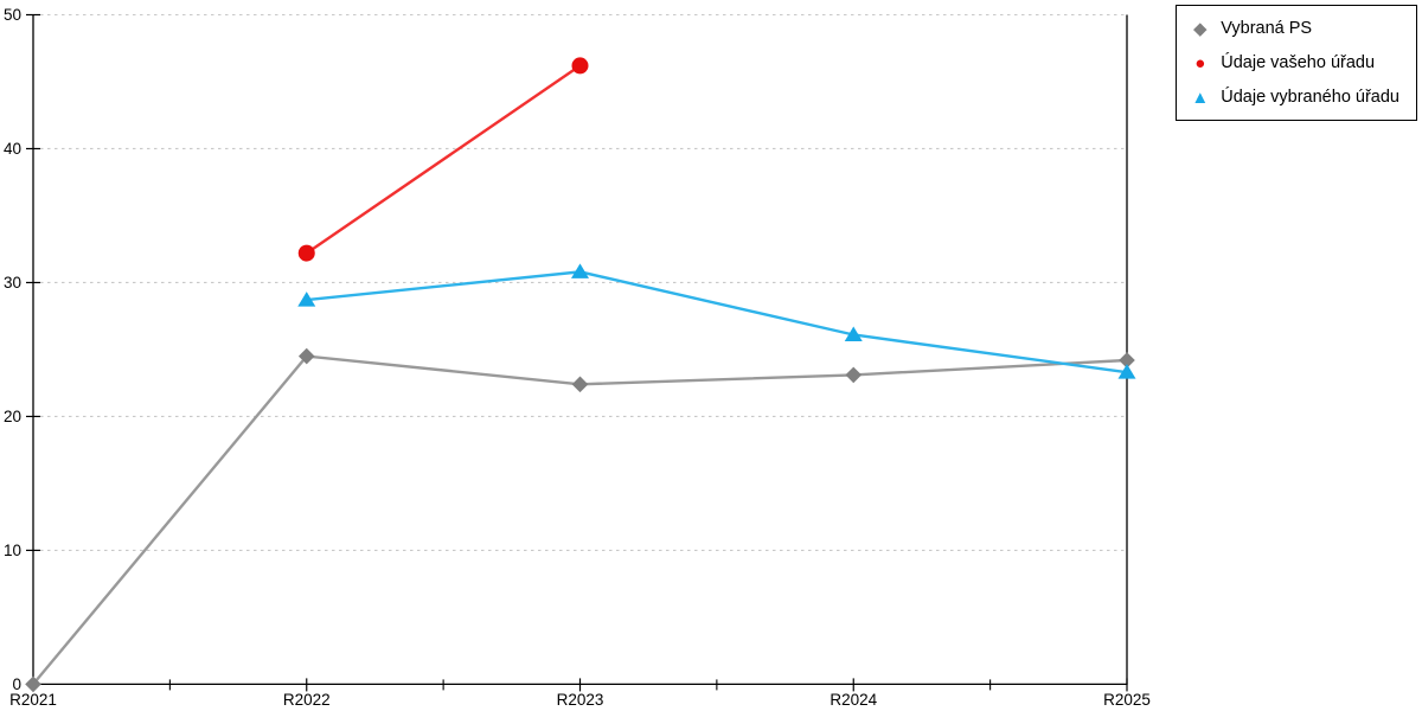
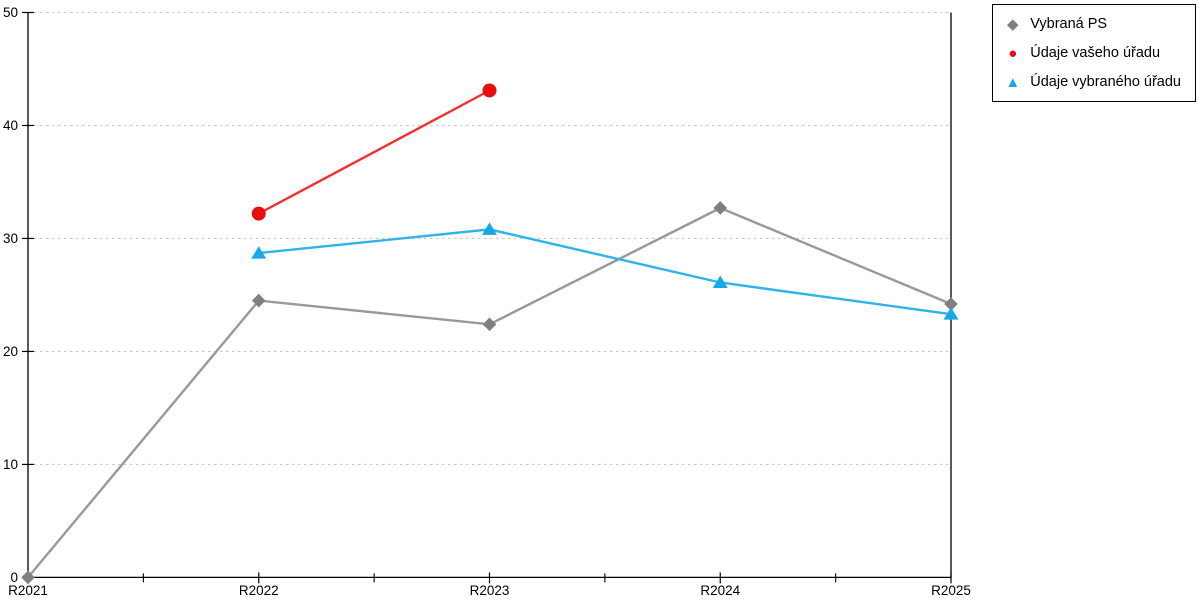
Údaje vašeho úřadu/R2023: 46.2 -> 43.1
Vybraná PS/R2024: 23.1 -> 32.7
